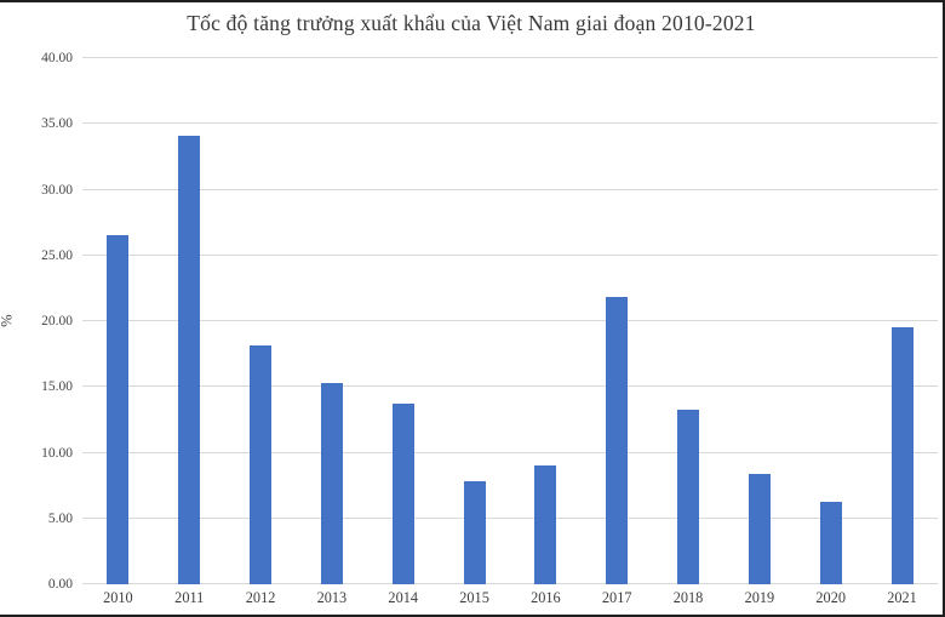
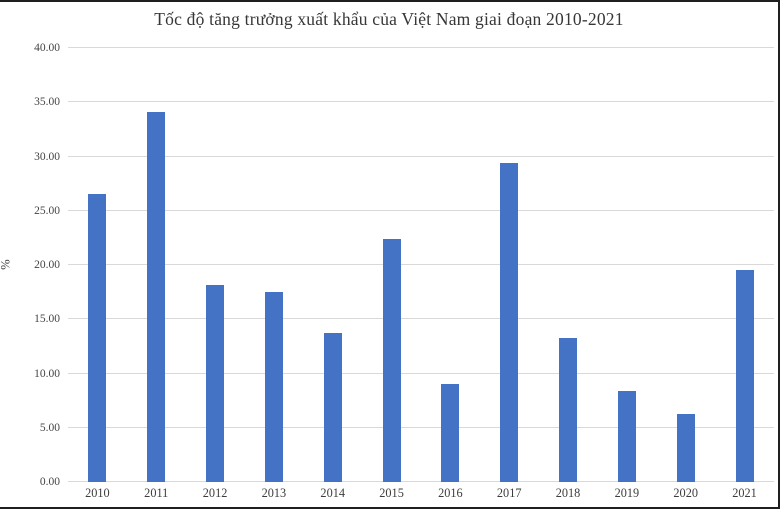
2013: 15.3 -> 17.5
2015: 7.8 -> 22.4
2017: 21.8 -> 29.4
